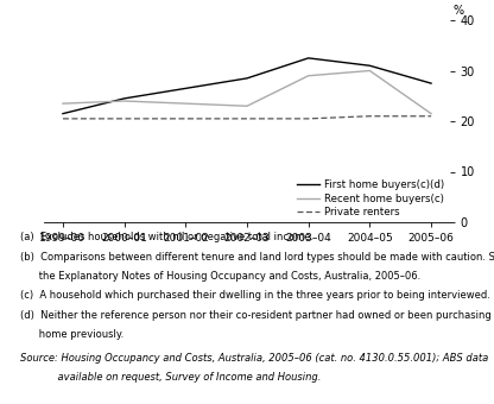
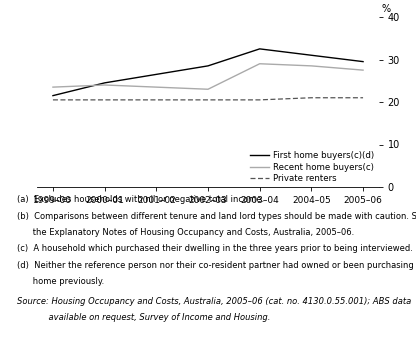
Recent home buyers(c)/2004–05: 30.0 -> 28.5
First home buyers(c)(d)/2005–06: 27.5 -> 29.5
Recent home buyers(c)/2005–06: 21.5 -> 27.5
